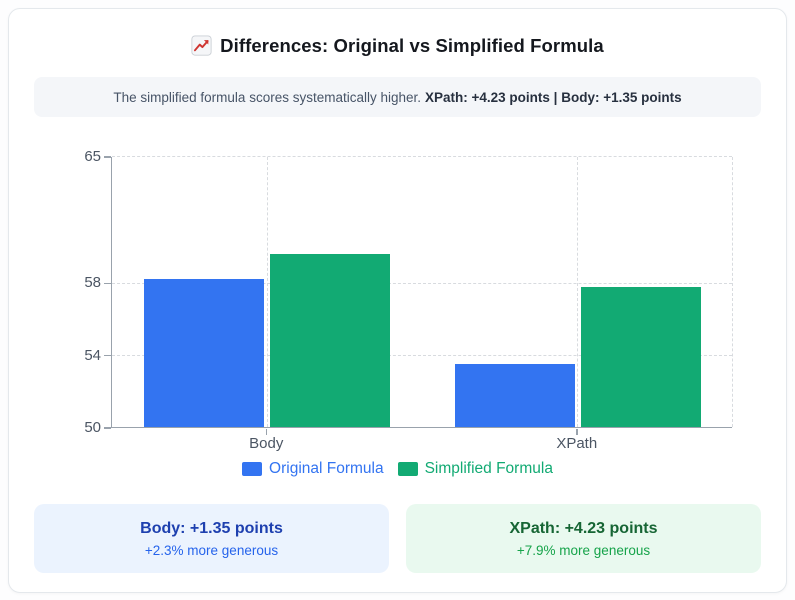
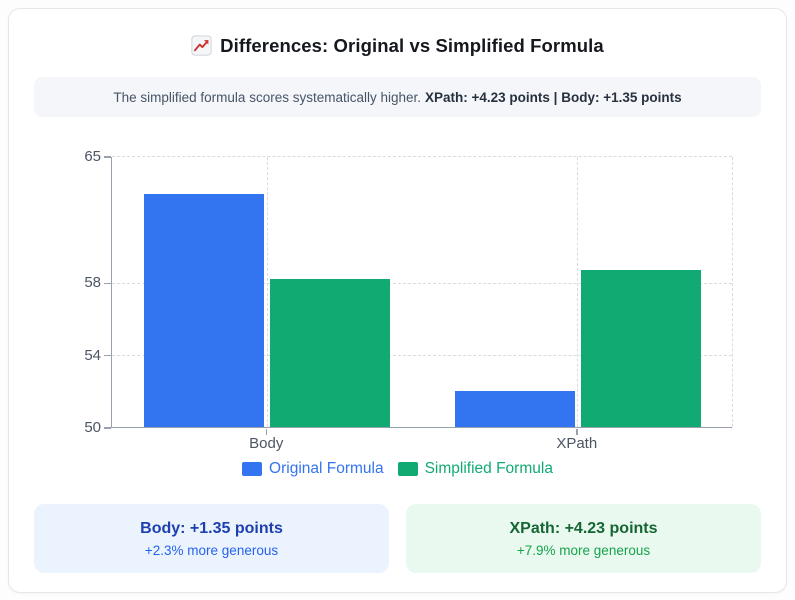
Original Formula/Body: 58.2 -> 62.9
Simplified Formula/Body: 59.5 -> 58.2
Original Formula/XPath: 53.5 -> 52.0
Simplified Formula/XPath: 57.7 -> 58.7
